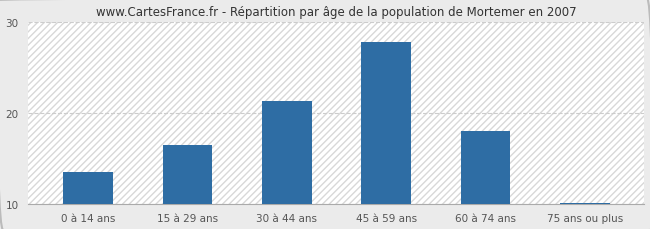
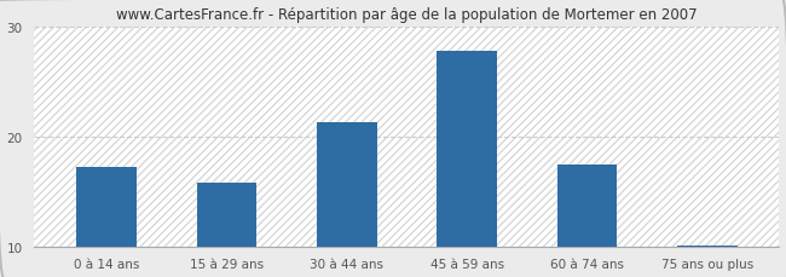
0 à 14 ans: 13.5 -> 17.2
15 à 29 ans: 16.5 -> 15.8
60 à 74 ans: 18.0 -> 17.4
